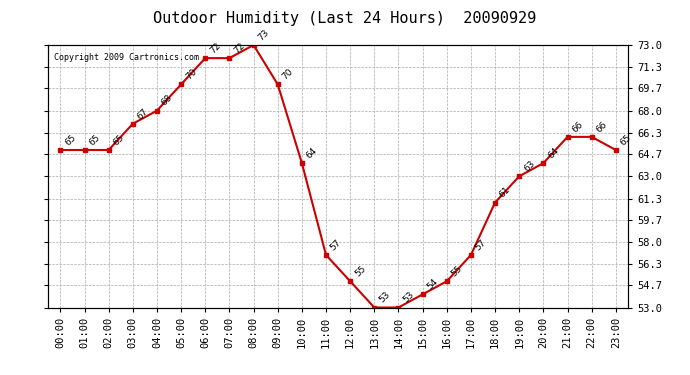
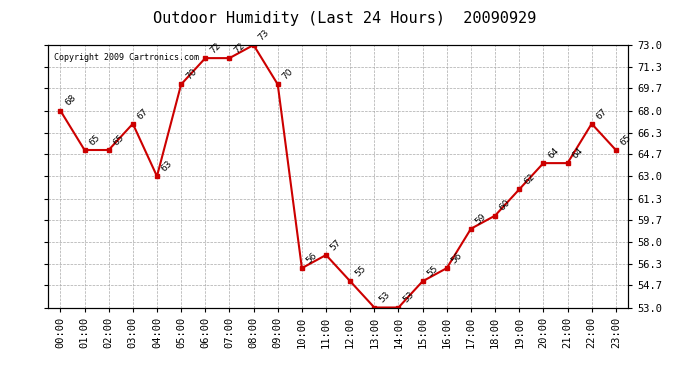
00:00: 65 -> 68
04:00: 68 -> 63
10:00: 64 -> 56
15:00: 54 -> 55
16:00: 55 -> 56
17:00: 57 -> 59
18:00: 61 -> 60
19:00: 63 -> 62
21:00: 66 -> 64
22:00: 66 -> 67
